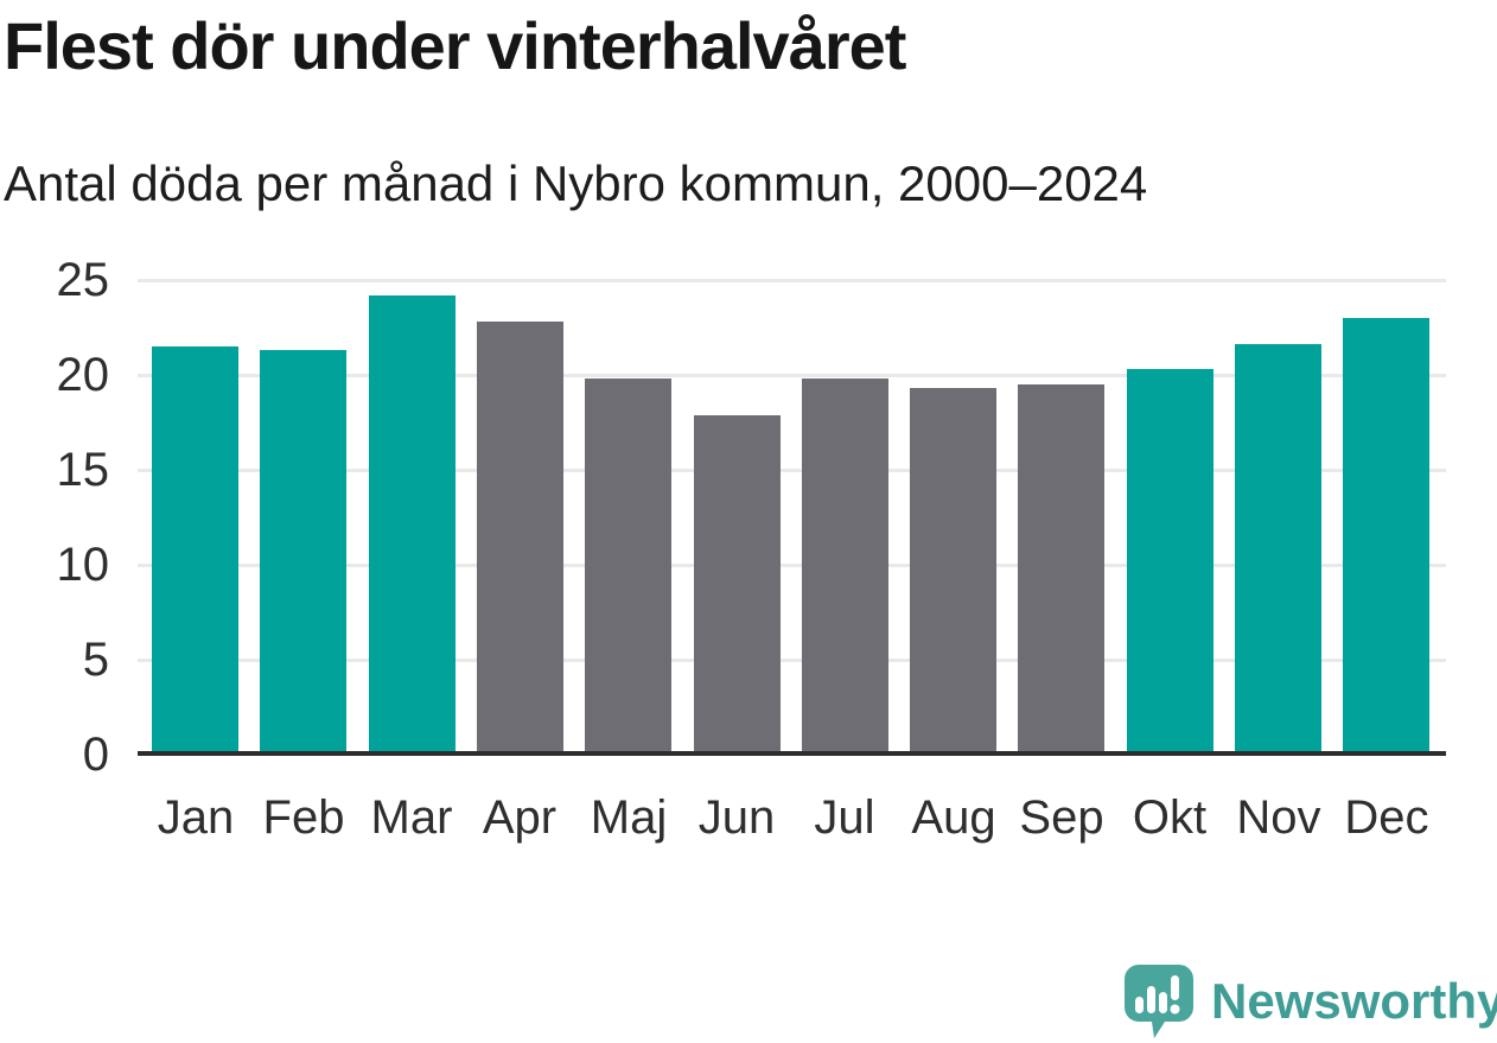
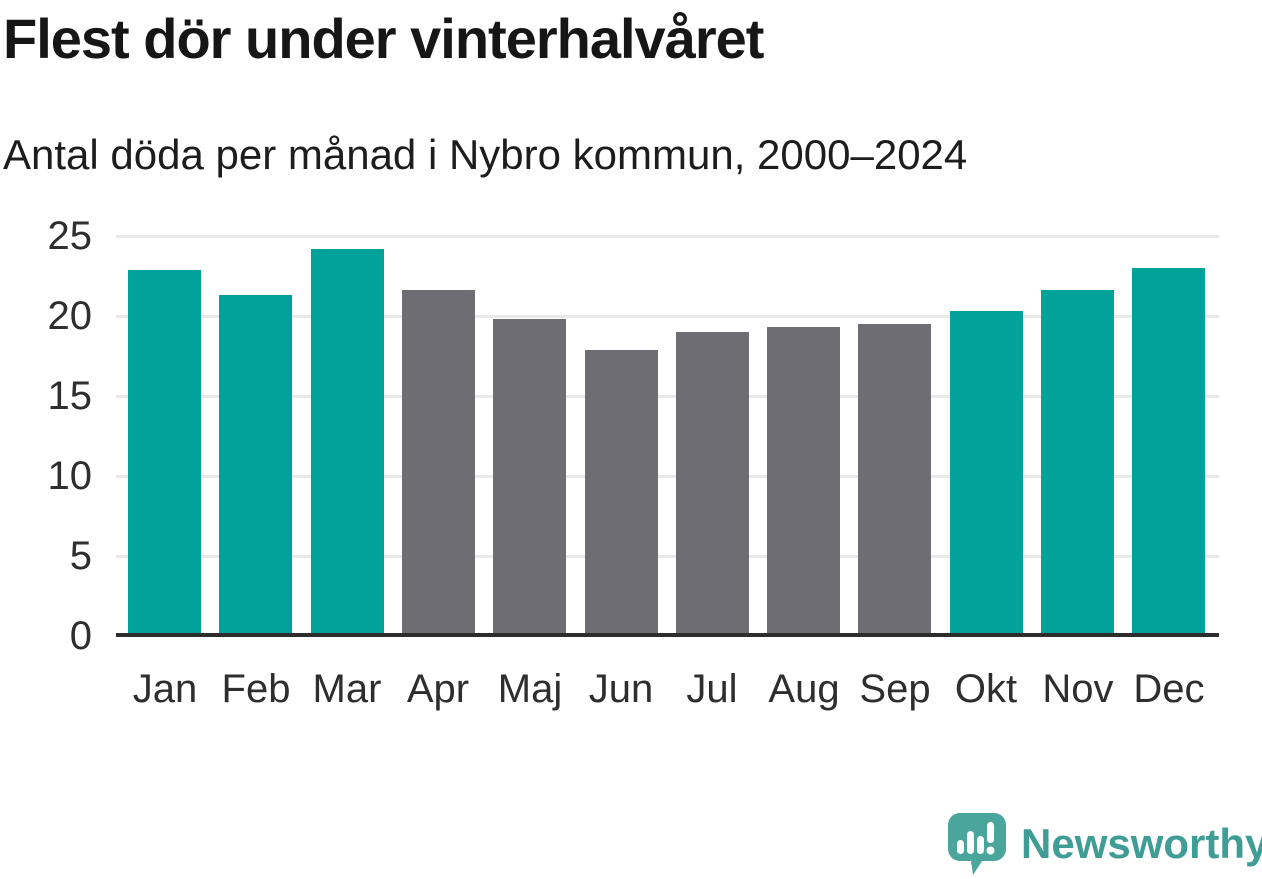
Jan: 21.5 -> 22.9
Apr: 22.8 -> 21.6
Jul: 19.8 -> 19.0
